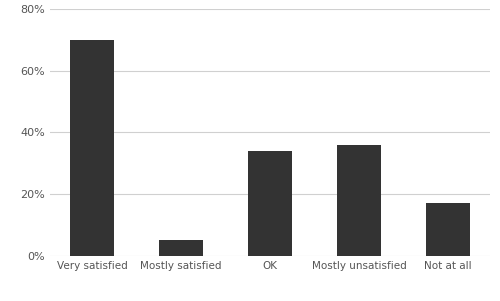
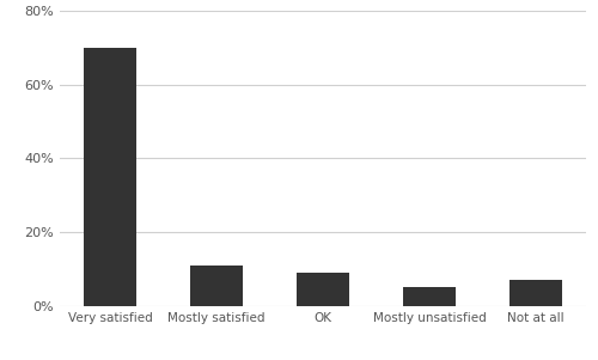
Mostly satisfied: 5% -> 11%
OK: 34% -> 9%
Mostly unsatisfied: 36% -> 5%
Not at all: 17% -> 7%
